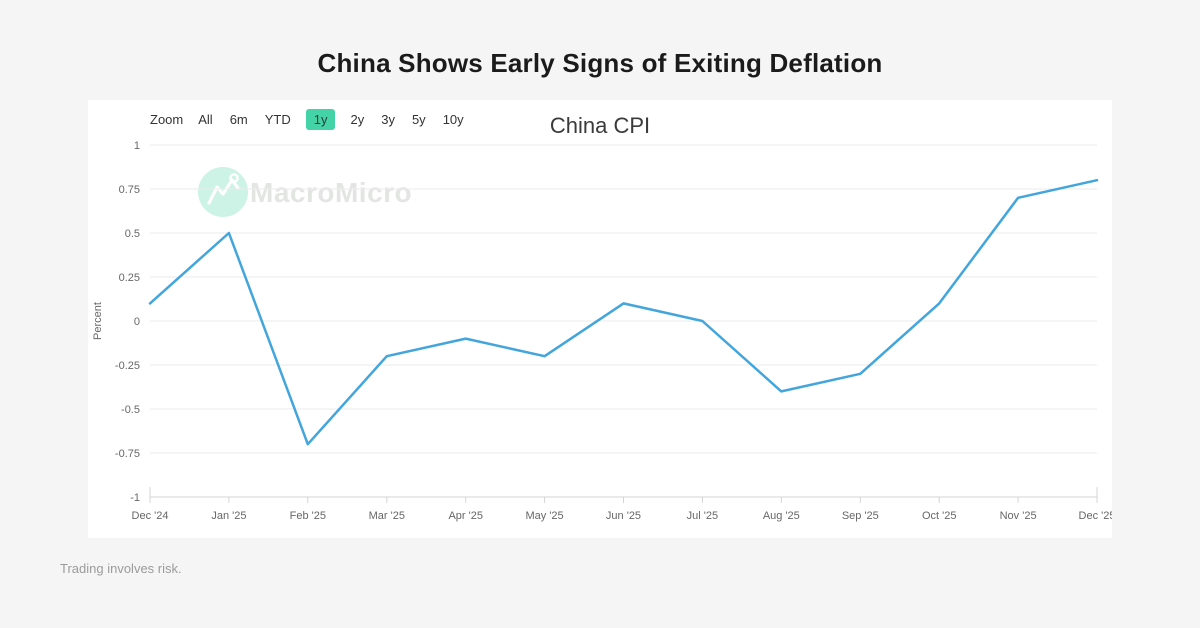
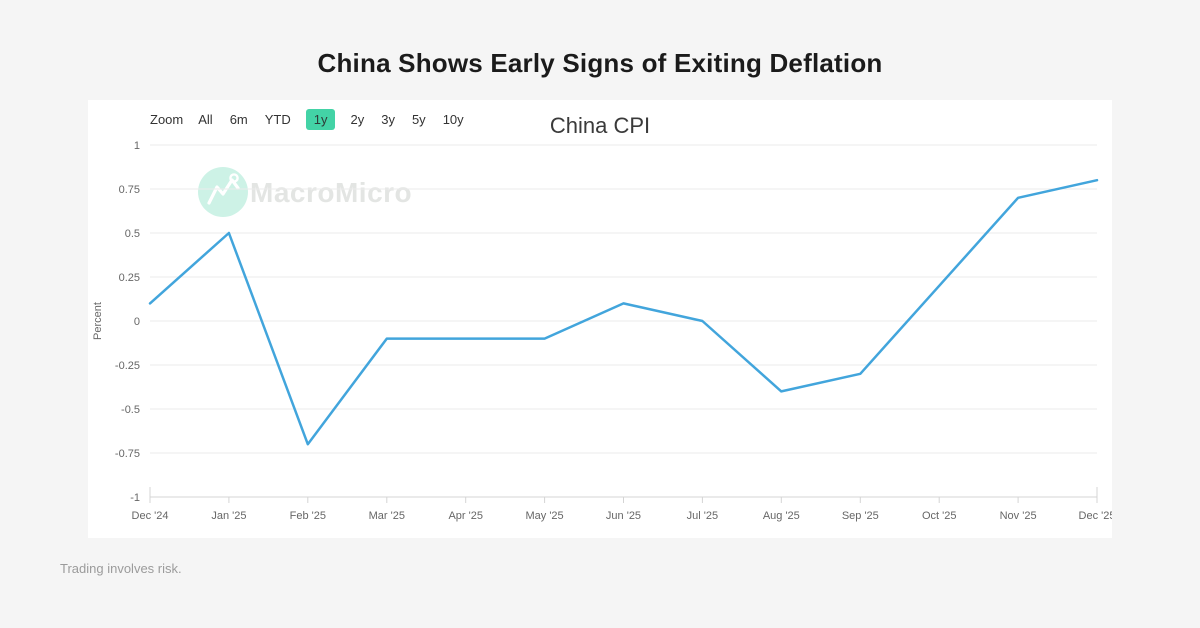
Mar '25: -0.2 -> -0.1
May '25: -0.2 -> -0.1
Oct '25: 0.1 -> 0.2
